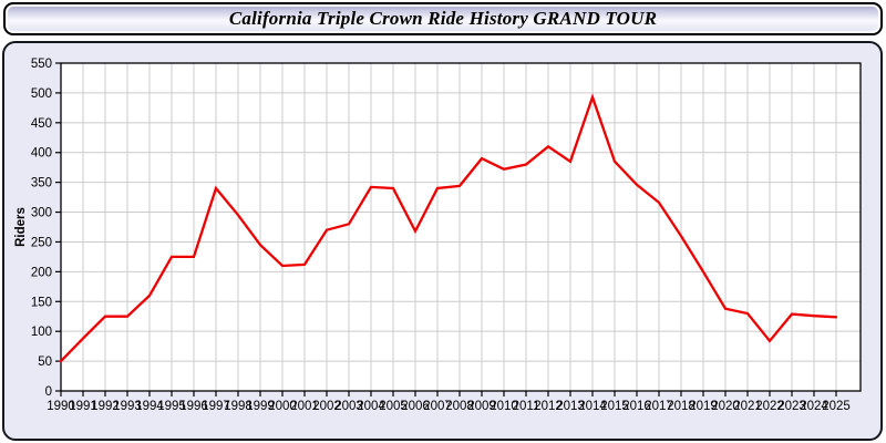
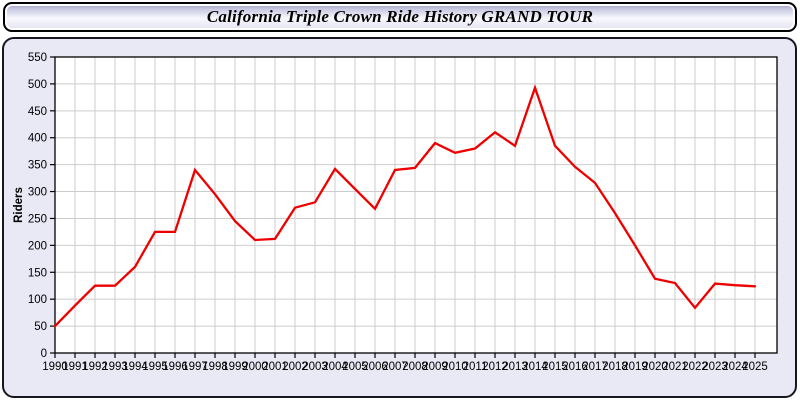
2005: 340 -> 300
